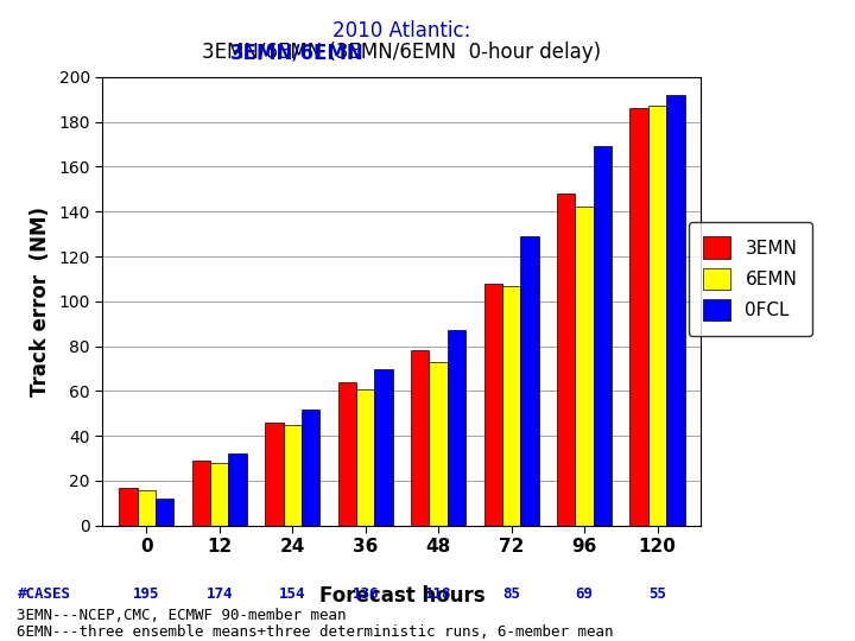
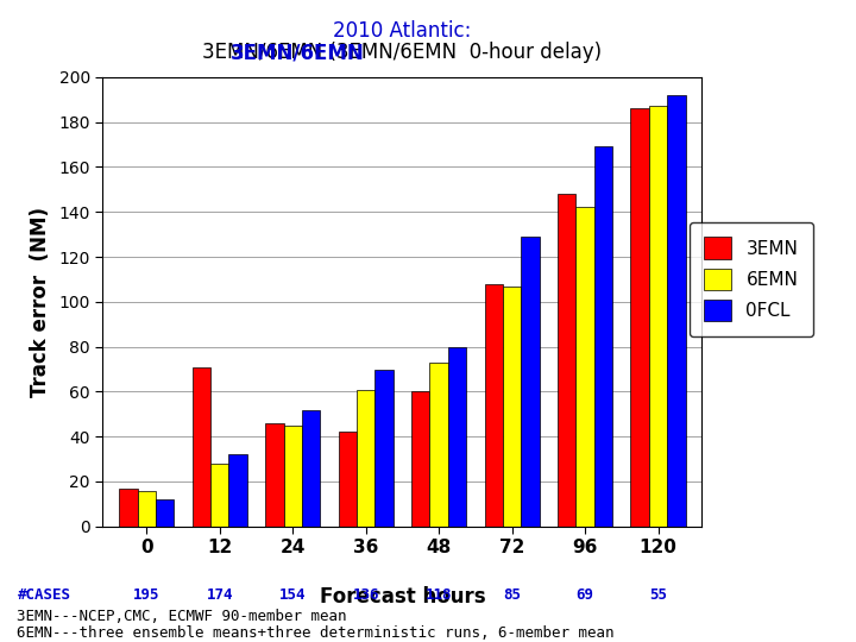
3EMN/12: 29 -> 71
3EMN/36: 64 -> 42
3EMN/48: 78 -> 60
0FCL/48: 87 -> 80
